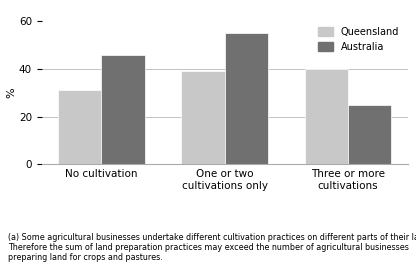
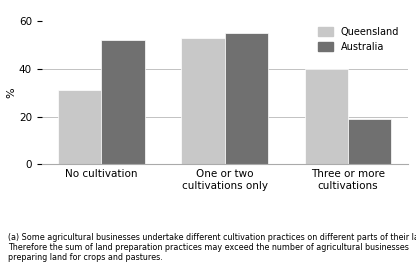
Australia/No cultivation: 46 -> 52
Queensland/One or two cultivations only: 39 -> 53
Australia/Three or more cultivations: 25 -> 19
